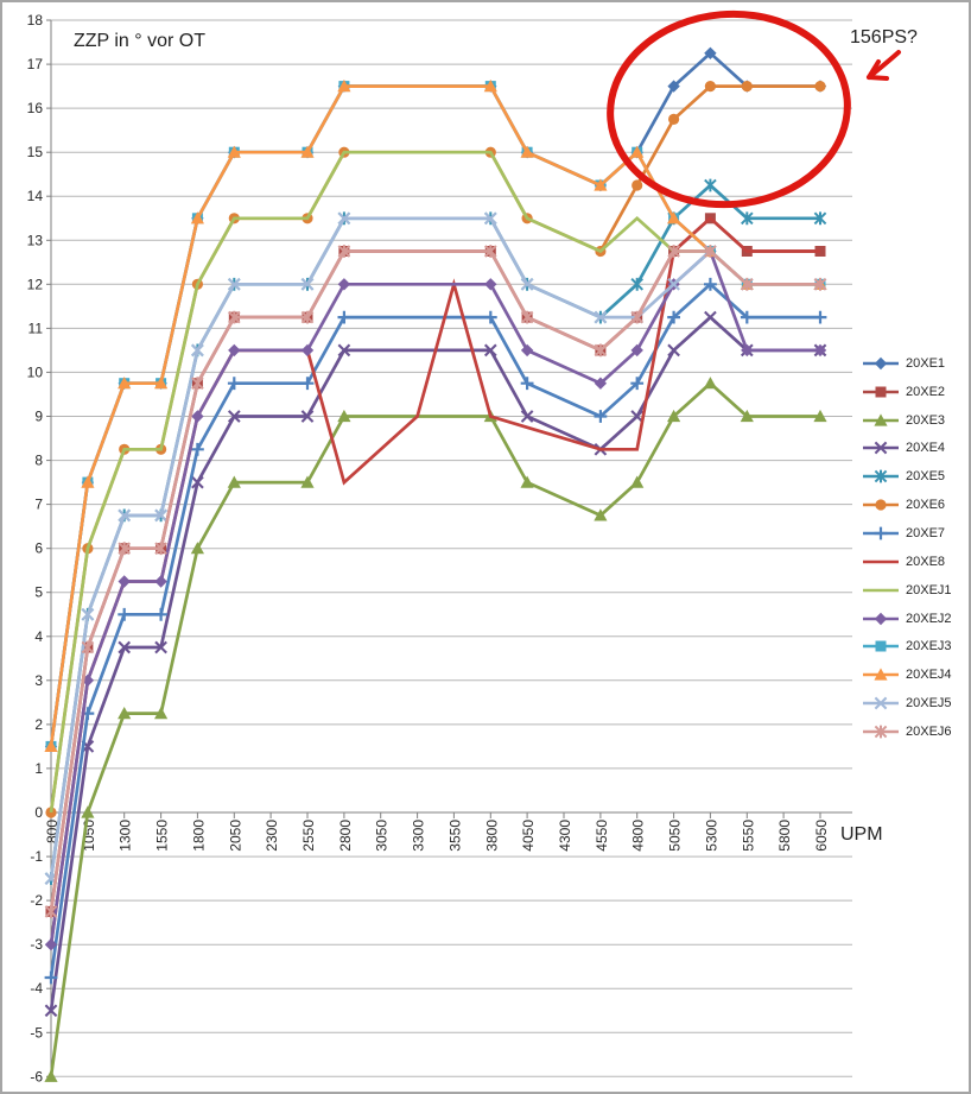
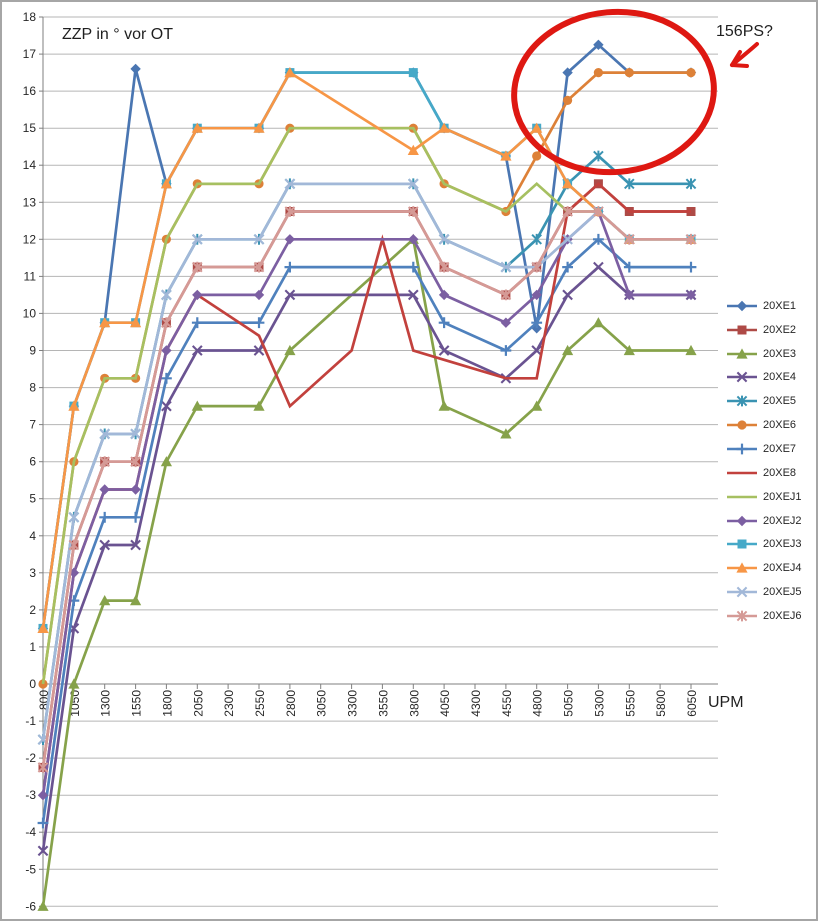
20XE1/1550: 9.8 -> 16.6
20XE8/2550: 10.5 -> 9.4
20XE3/3800: 9.0 -> 12.0
20XEJ4/3800: 16.5 -> 14.4
20XE1/4800: 15.0 -> 9.6
